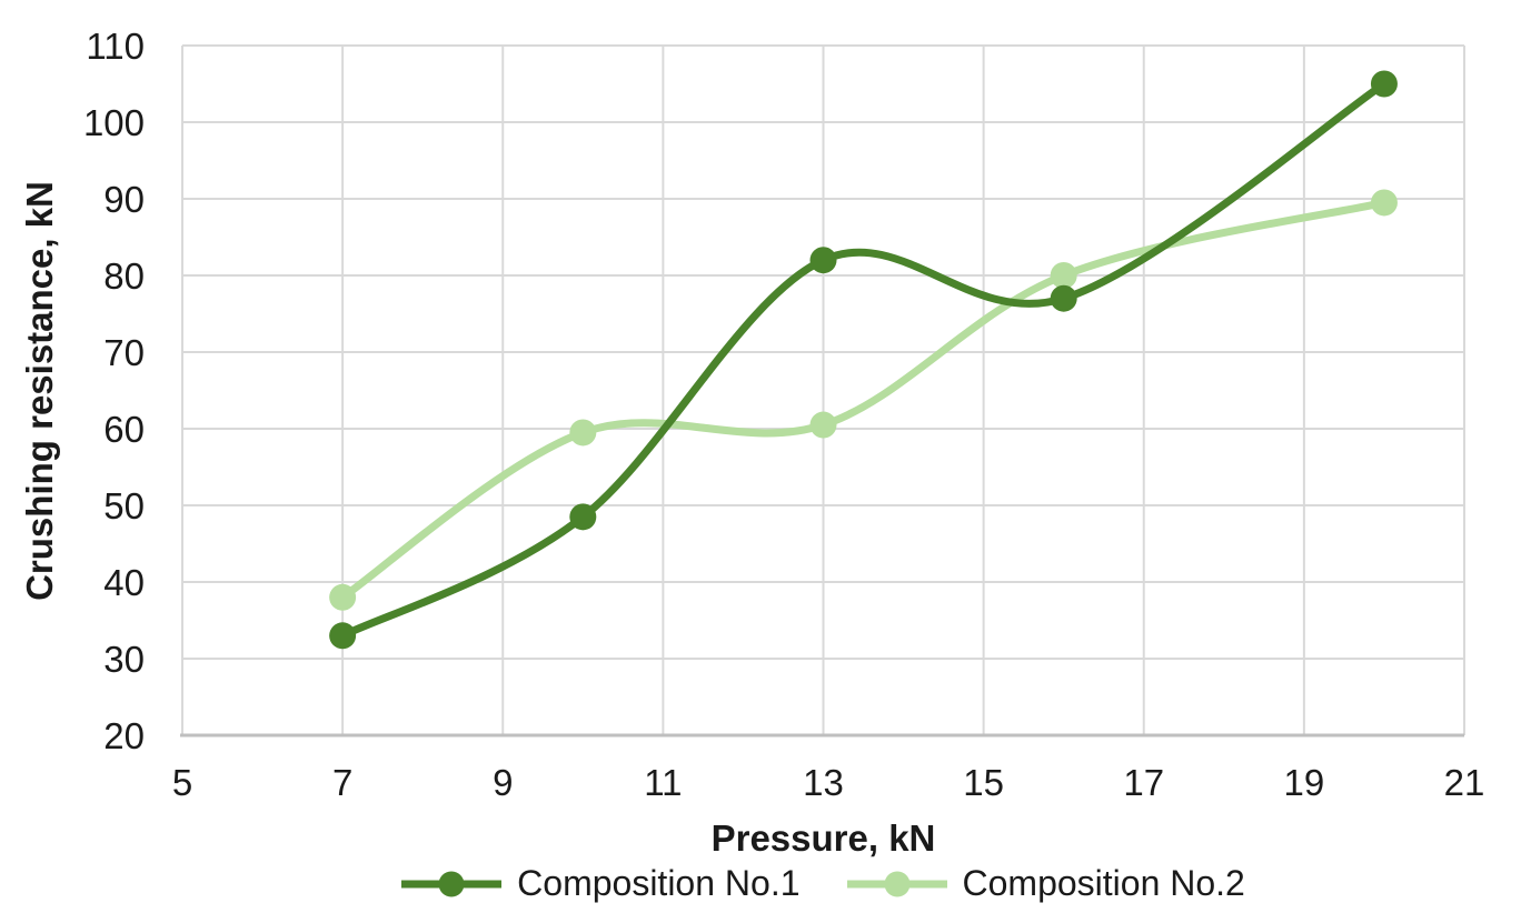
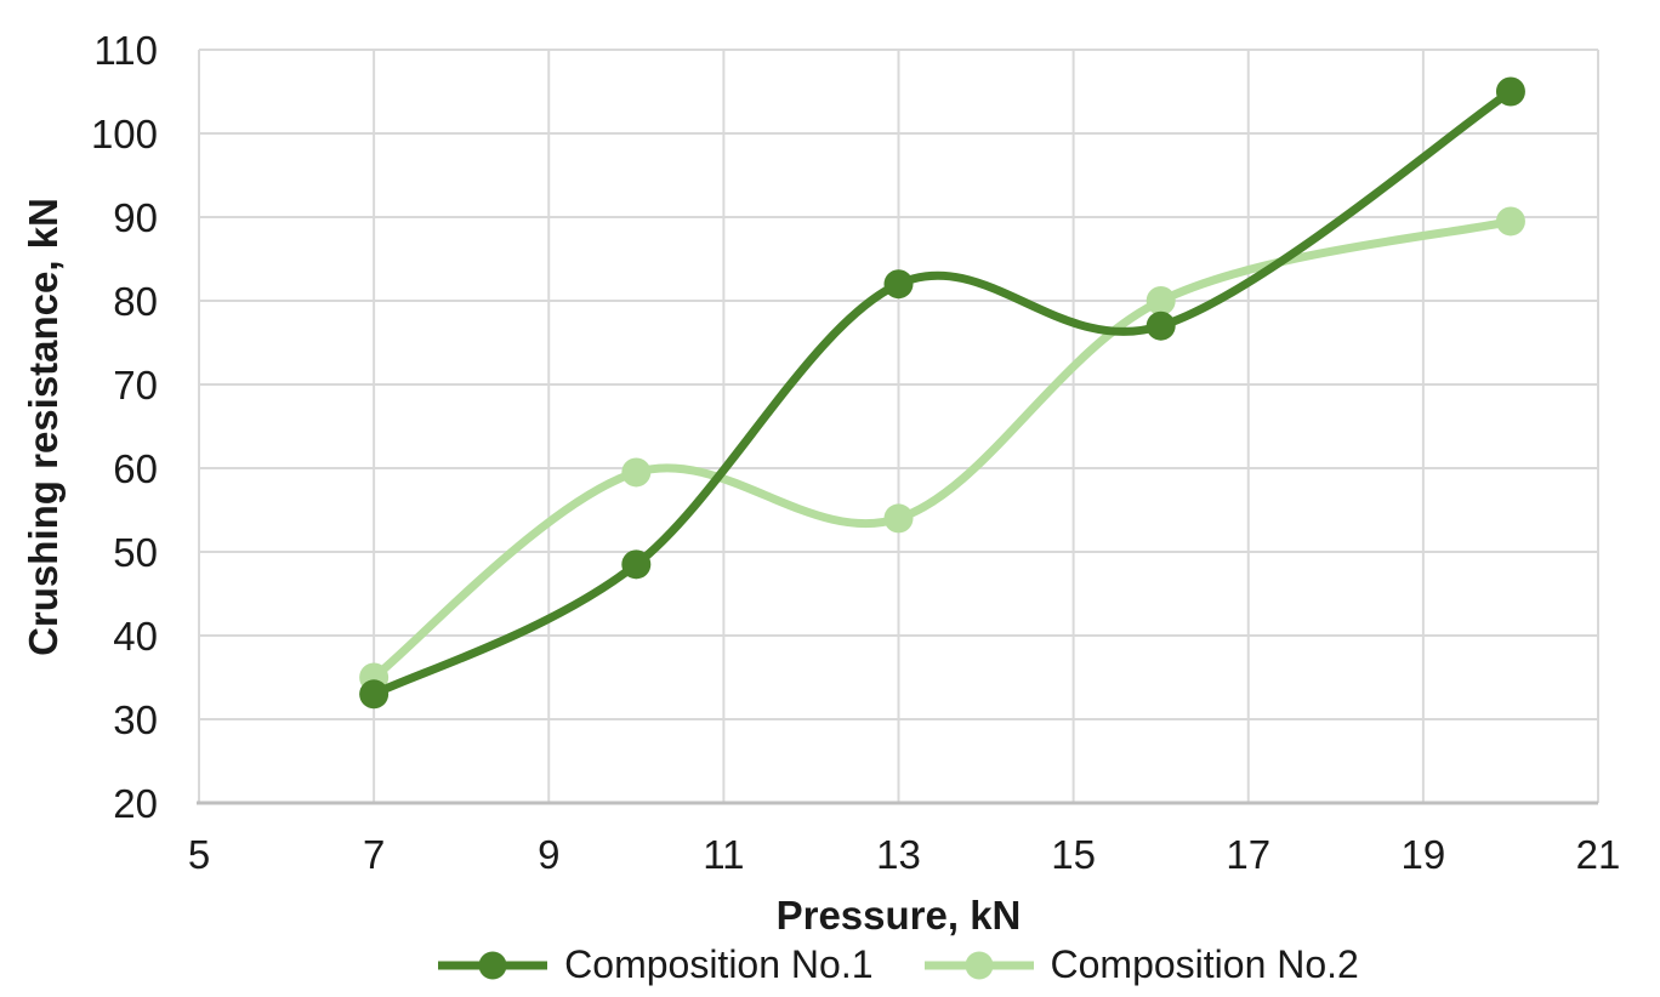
Composition No.2/7: 38 -> 35
Composition No.2/13: 60 -> 54
